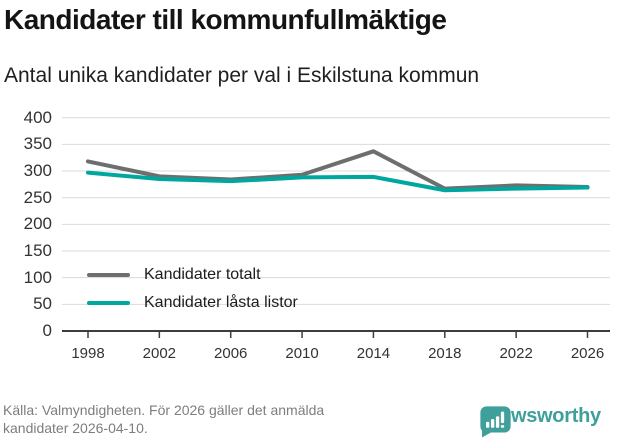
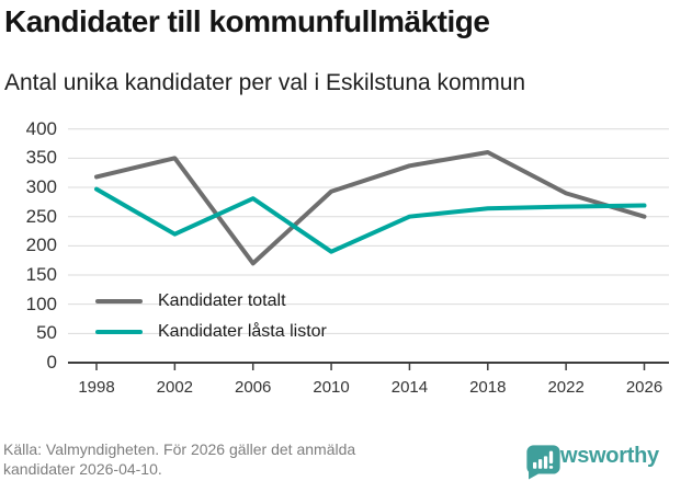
Kandidater totalt/2002: 290 -> 350
Kandidater låsta listor/2002: 280 -> 220
Kandidater totalt/2006: 280 -> 170
Kandidater låsta listor/2010: 290 -> 190
Kandidater låsta listor/2014: 290 -> 250
Kandidater totalt/2018: 270 -> 360
Kandidater totalt/2022: 270 -> 290
Kandidater totalt/2026: 270 -> 250
